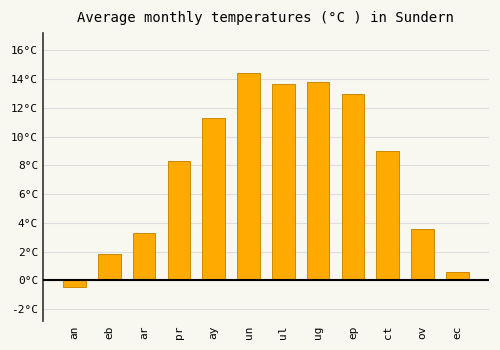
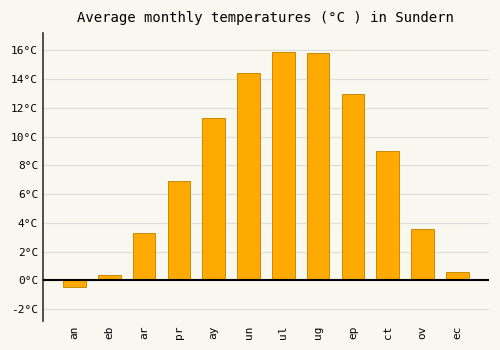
eb: 1.8°C -> 0.4°C
pr: 8.3°C -> 6.9°C
ul: 13.7°C -> 15.9°C
ug: 13.8°C -> 15.8°C
